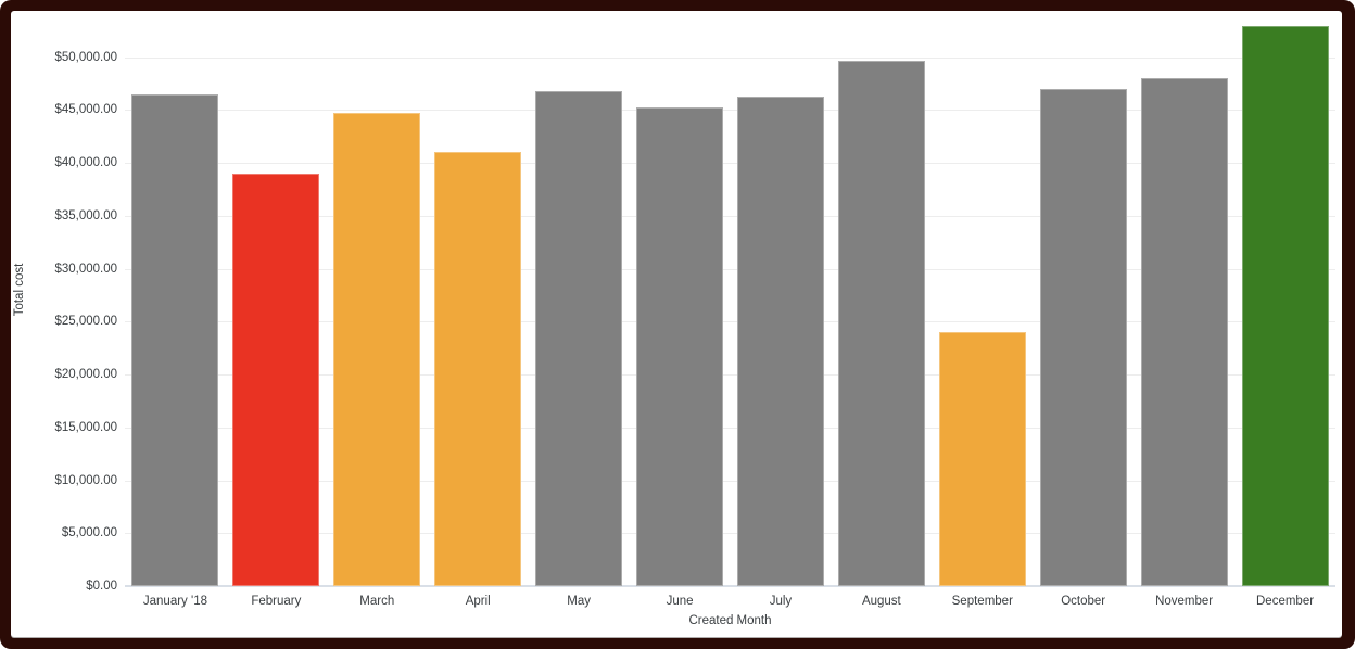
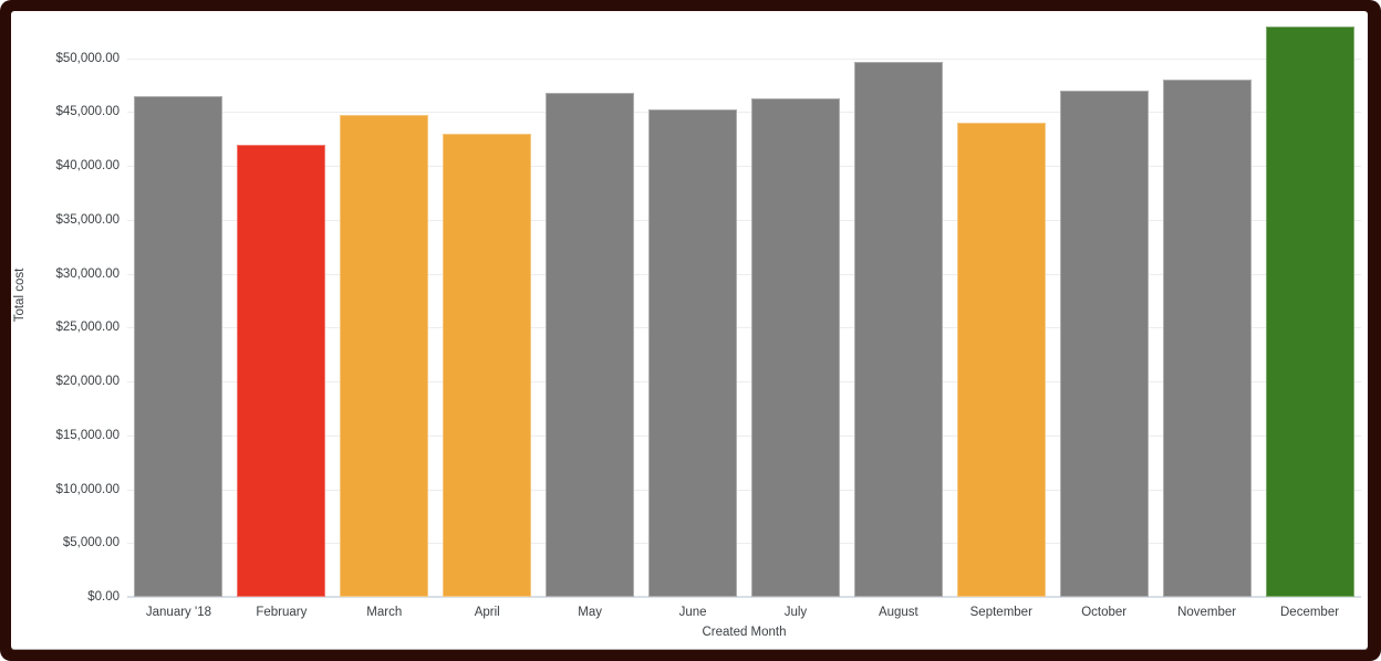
February: $39000 -> $42000
April: $41000 -> $43000
September: $24000 -> $44000
